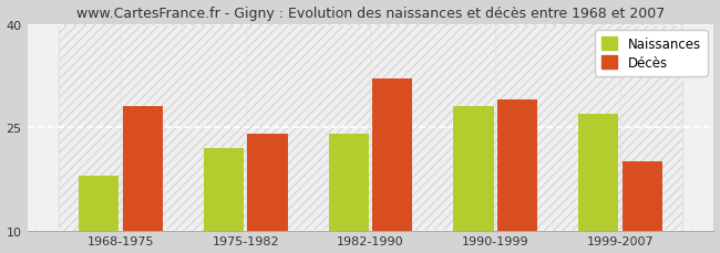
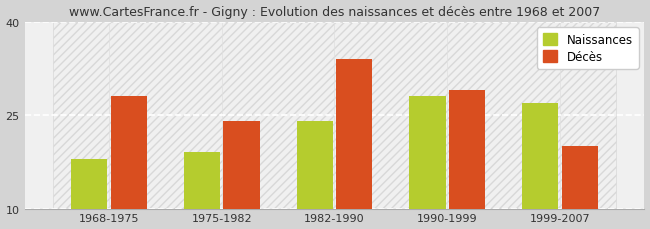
Naissances/1975-1982: 22 -> 19
Décès/1982-1990: 32 -> 34
